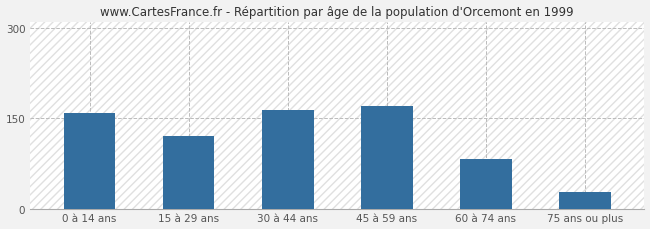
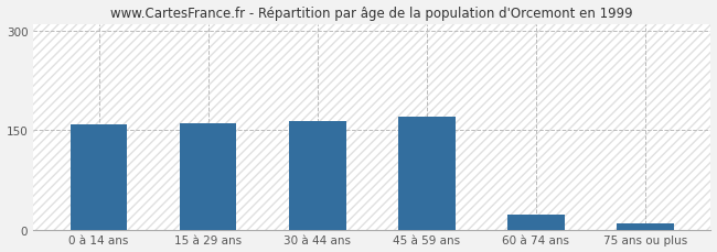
15 à 29 ans: 120 -> 160
60 à 74 ans: 82 -> 22
75 ans ou plus: 28 -> 10
